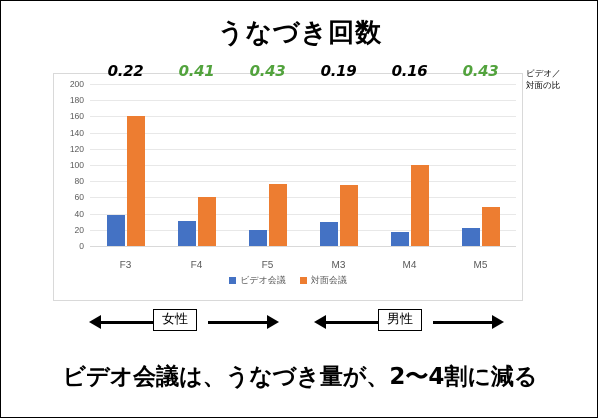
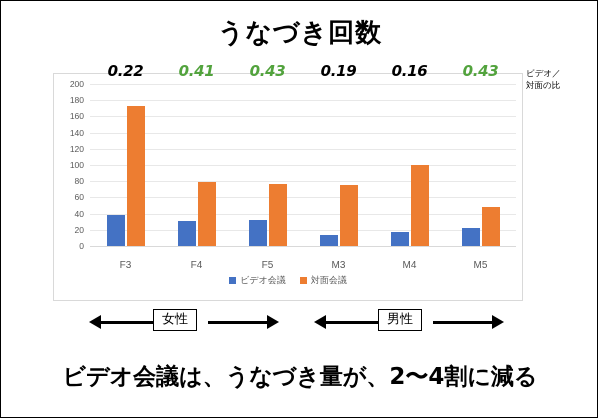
対面会議/F3: 160 -> 170
対面会議/F4: 60 -> 80
ビデオ会議/F5: 20 -> 30
ビデオ会議/M3: 30 -> 10
